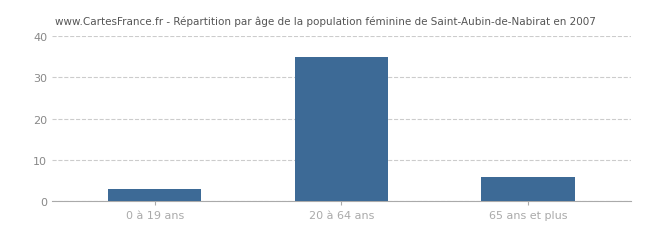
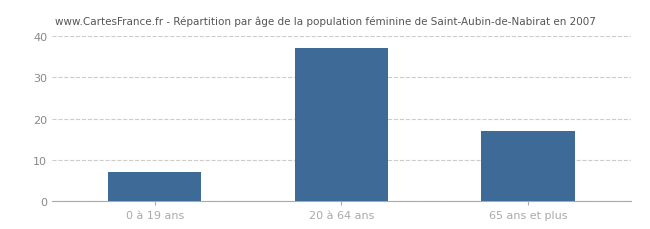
0 à 19 ans: 3 -> 7
20 à 64 ans: 35 -> 37
65 ans et plus: 6 -> 17
